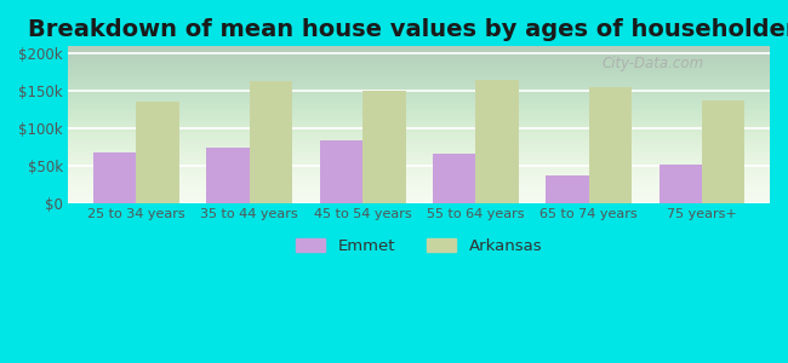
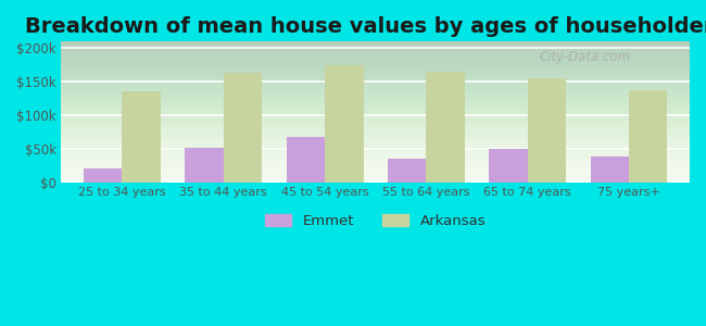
Emmet/25 to 34 years: $68k -> $20k
Emmet/35 to 44 years: $74k -> $52k
Emmet/45 to 54 years: $84k -> $68k
Arkansas/45 to 54 years: $150k -> $175k
Emmet/55 to 64 years: $66k -> $35k
Emmet/65 to 74 years: $36k -> $50k
Emmet/75 years+: $52k -> $38k
